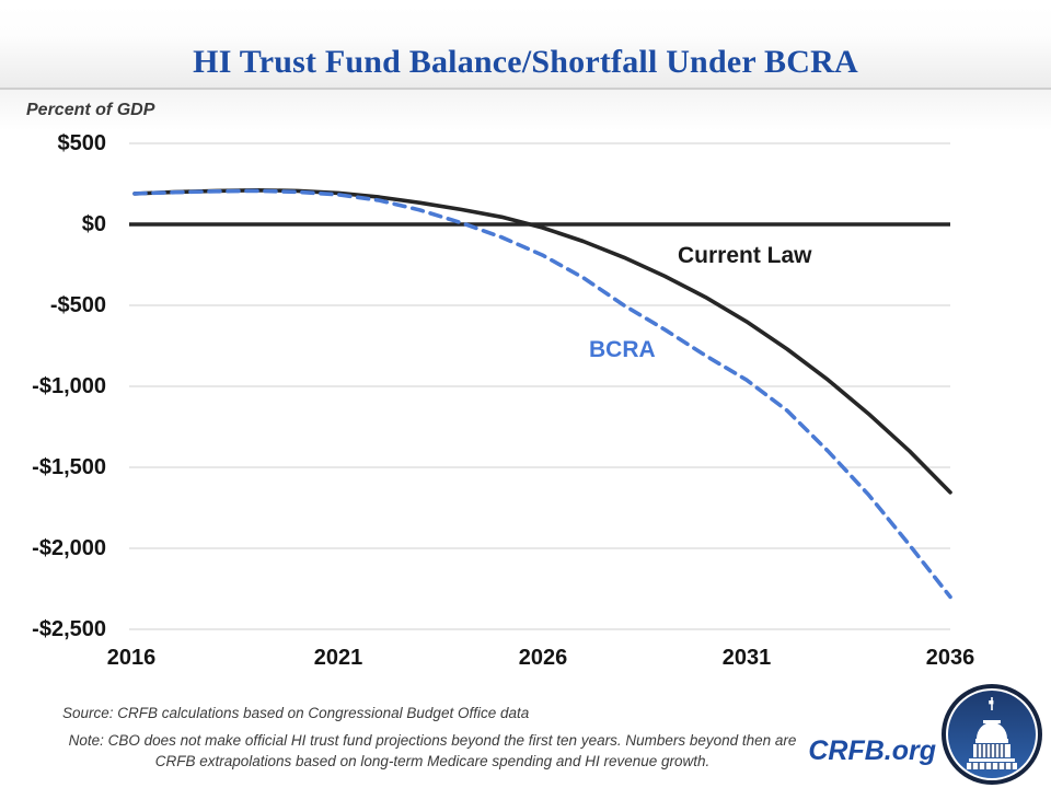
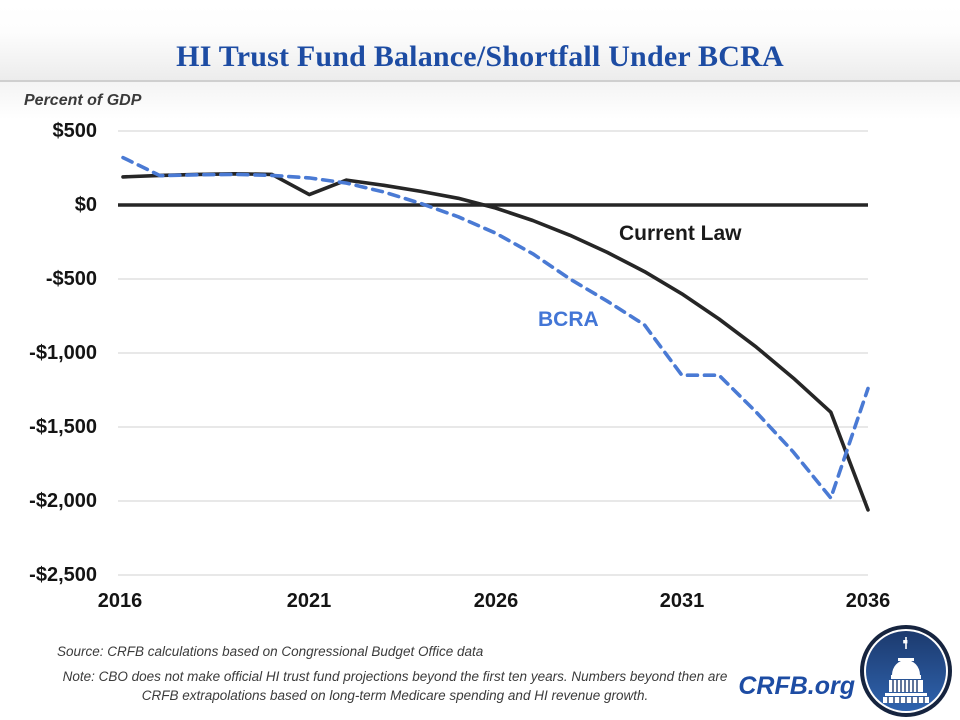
BCRA/2016: $190 -> $320
Current Law/2021: $190 -> $70
BCRA/2031: -$960 -> -$1150
Current Law/2036: -$1660 -> -$2060
BCRA/2036: -$2300 -> -$1240
